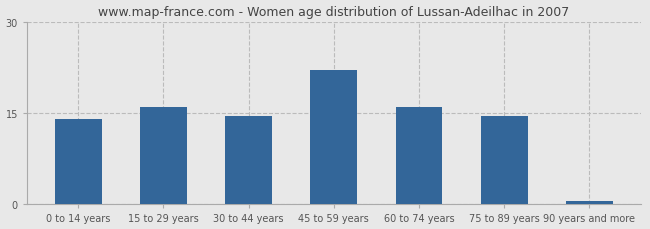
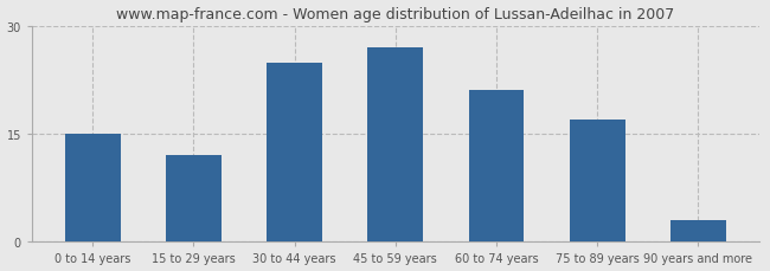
0 to 14 years: 14.0 -> 15.0
15 to 29 years: 16.0 -> 12.0
30 to 44 years: 14.5 -> 24.8
45 to 59 years: 22.0 -> 27.0
60 to 74 years: 16.0 -> 21.0
75 to 89 years: 14.5 -> 17.0
90 years and more: 0.5 -> 3.0
